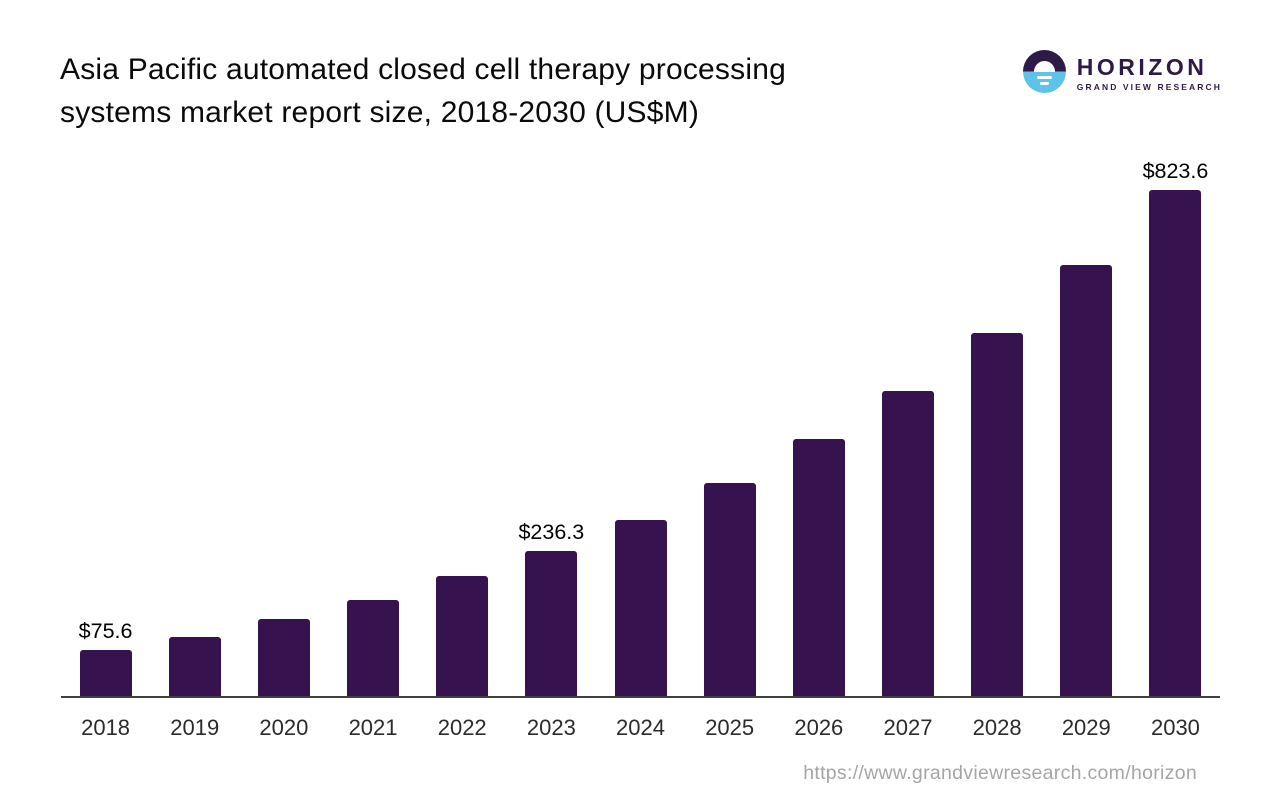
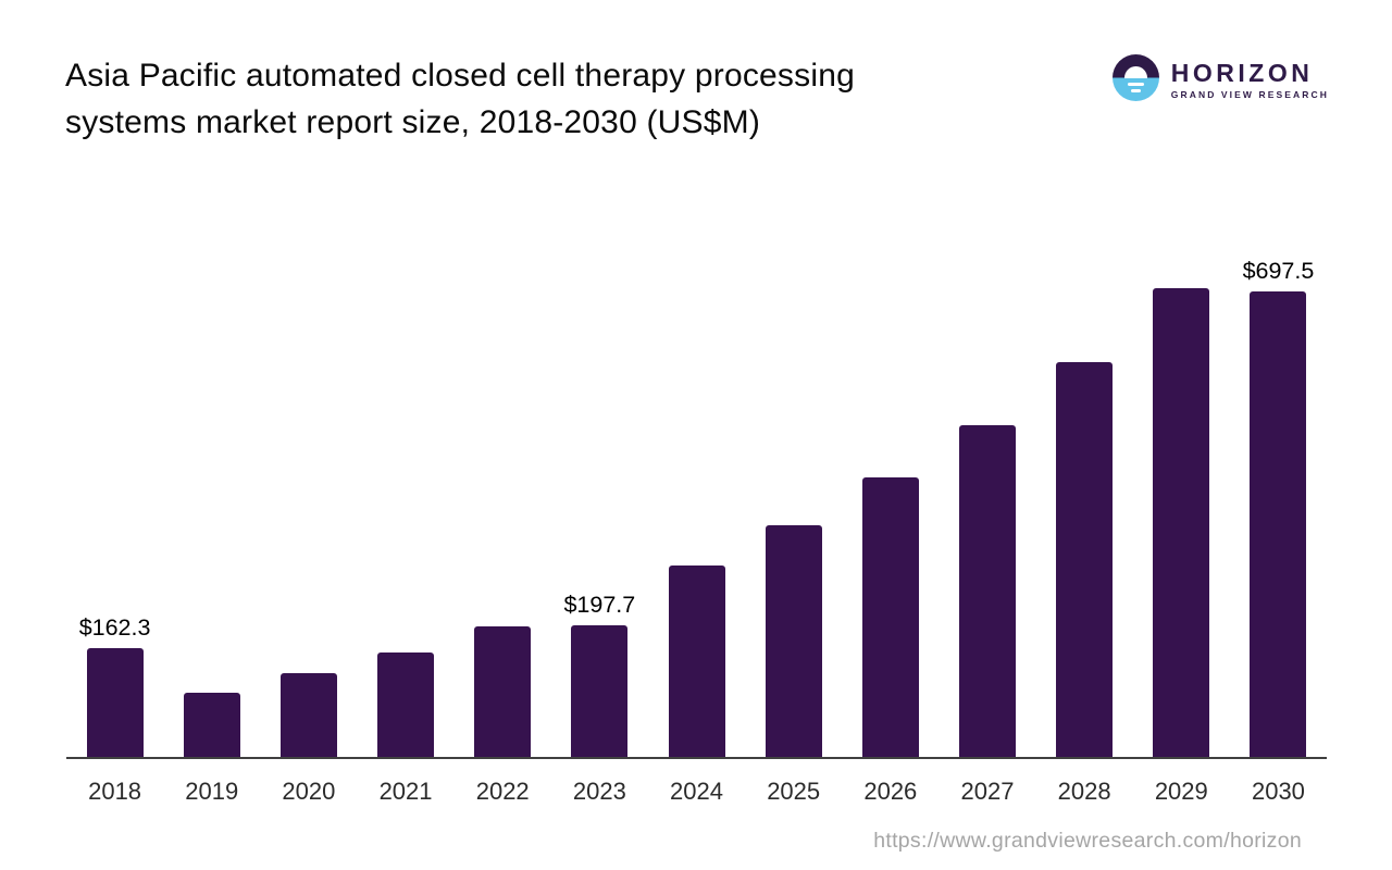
2018: $75.6 -> $162.3
2023: $236.3 -> $197.7
2030: $823.6 -> $697.5
